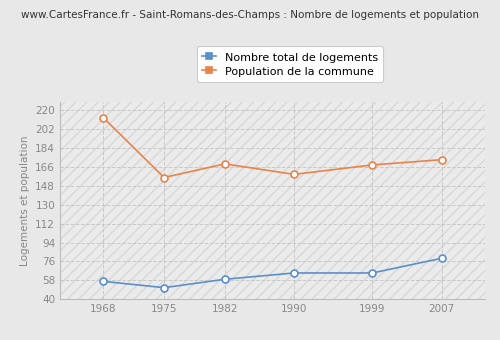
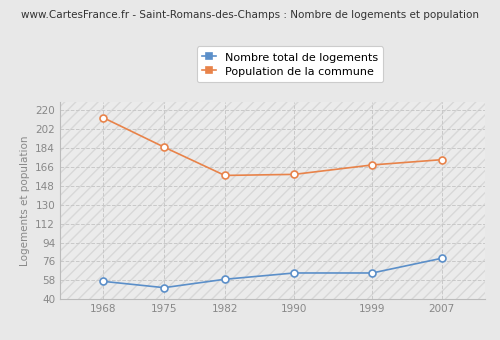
Population de la commune/1975: 156 -> 185
Population de la commune/1982: 169 -> 158
